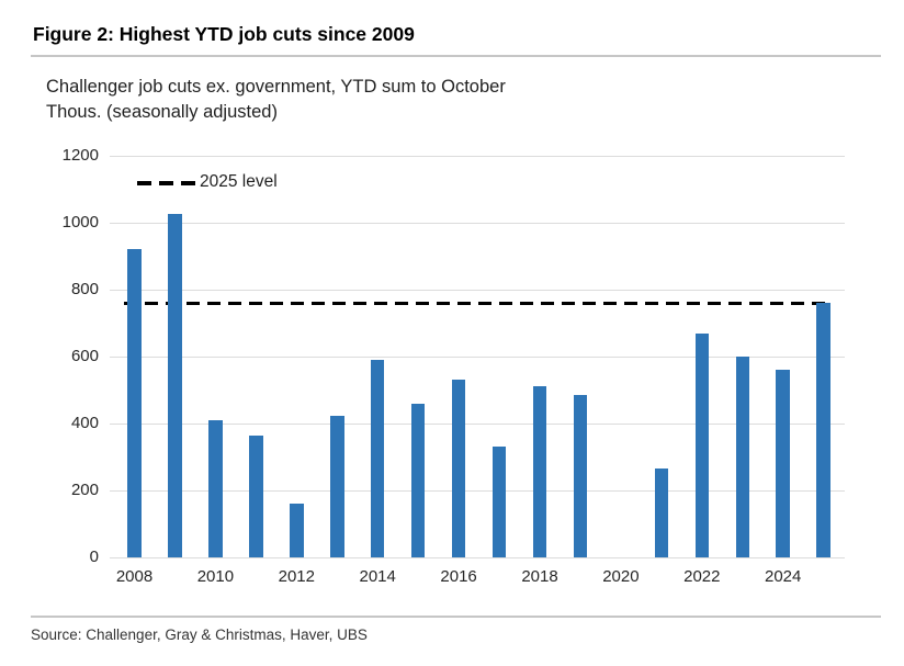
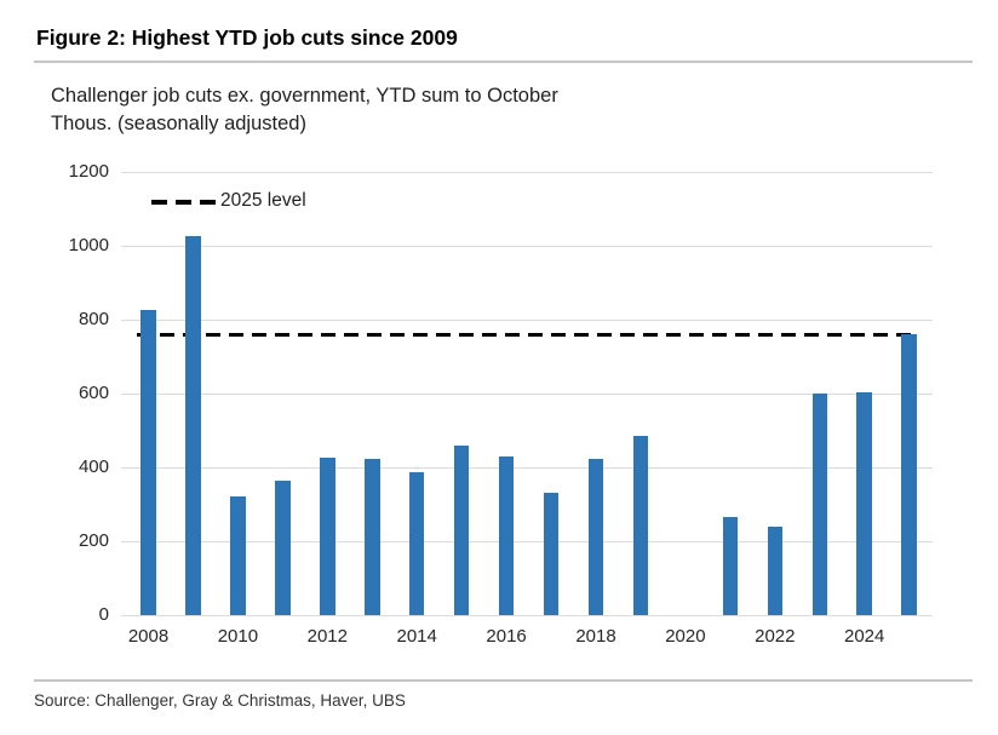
2008: 920 -> 820
2010: 410 -> 320
2012: 160 -> 420
2014: 590 -> 390
2016: 530 -> 430
2018: 510 -> 420
2022: 670 -> 240
2024: 560 -> 600
